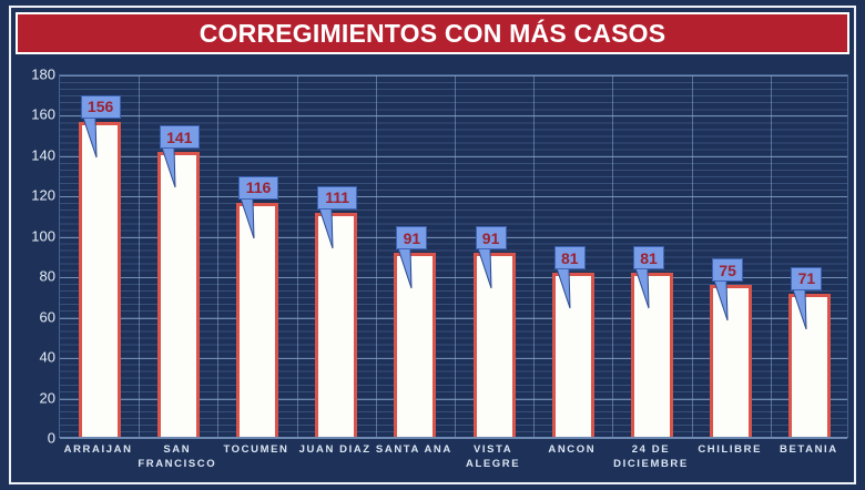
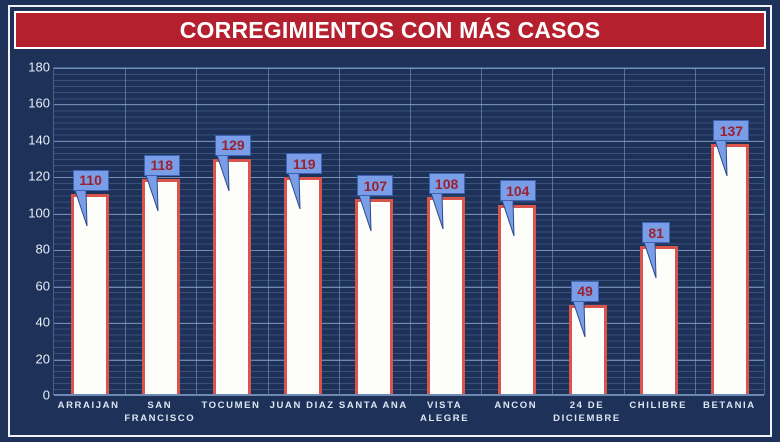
ARRAIJAN: 156 -> 110
SAN FRANCISCO: 141 -> 118
TOCUMEN: 116 -> 129
JUAN DIAZ: 111 -> 119
SANTA ANA: 91 -> 107
VISTA ALEGRE: 91 -> 108
ANCON: 81 -> 104
24 DE DICIEMBRE: 81 -> 49
CHILIBRE: 75 -> 81
BETANIA: 71 -> 137
